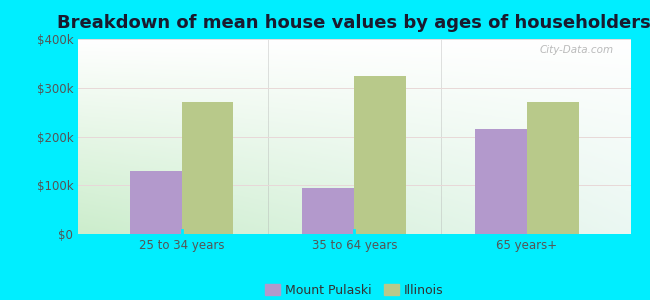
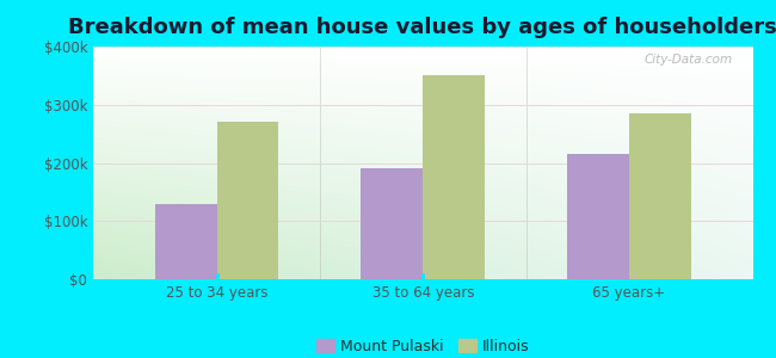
Mount Pulaski/35 to 64 years: $95k -> $190k
Illinois/35 to 64 years: $325k -> $350k
Illinois/65 years+: $270k -> $285k
